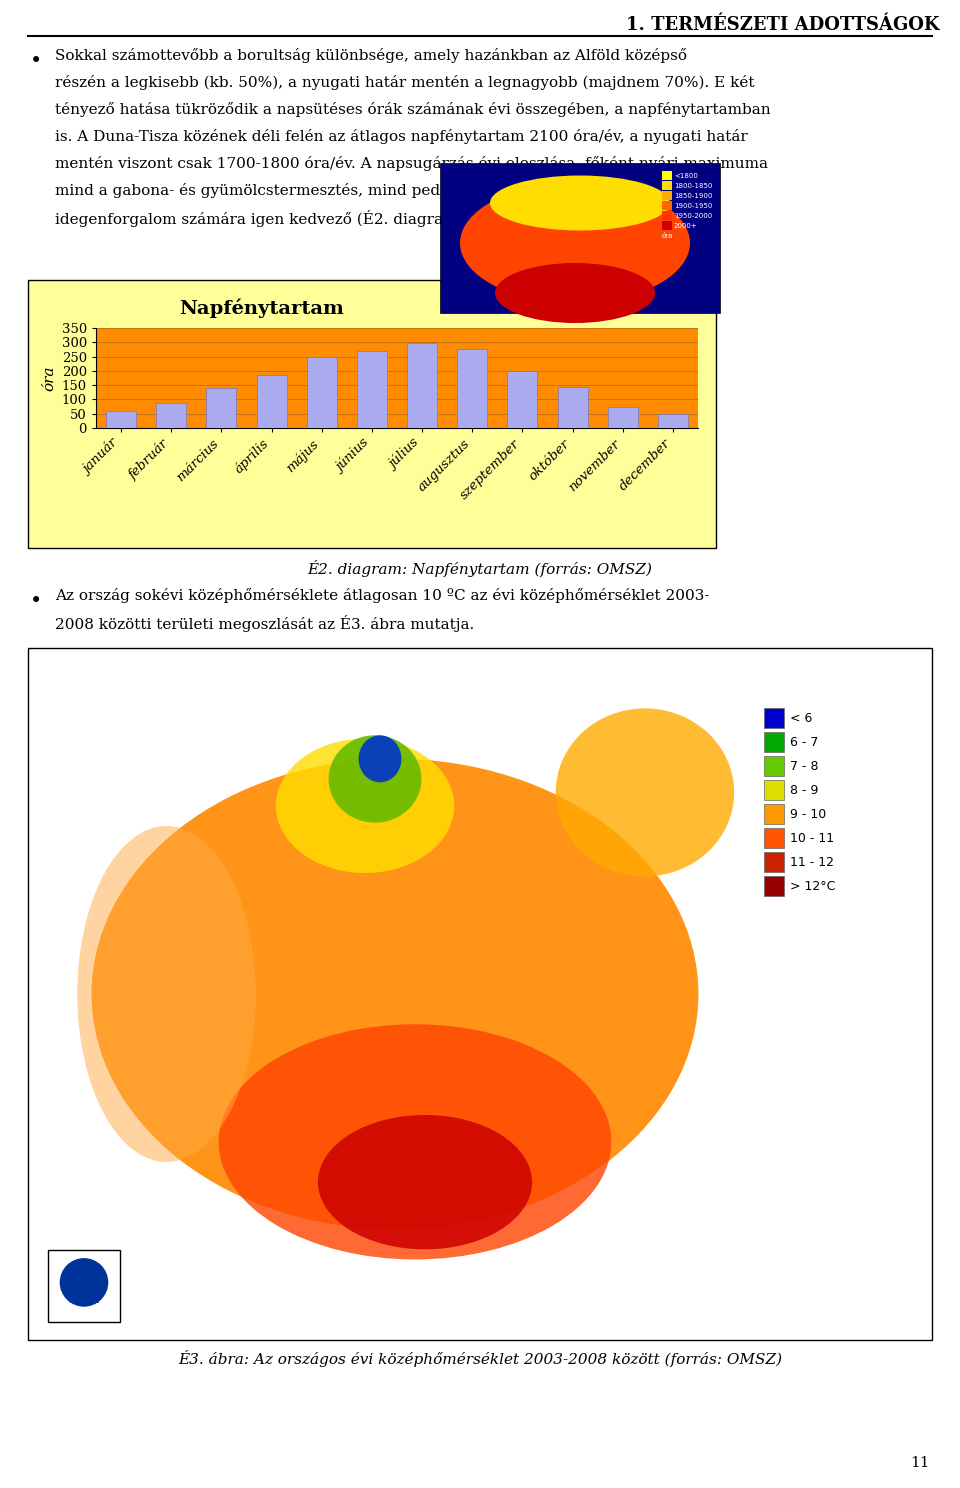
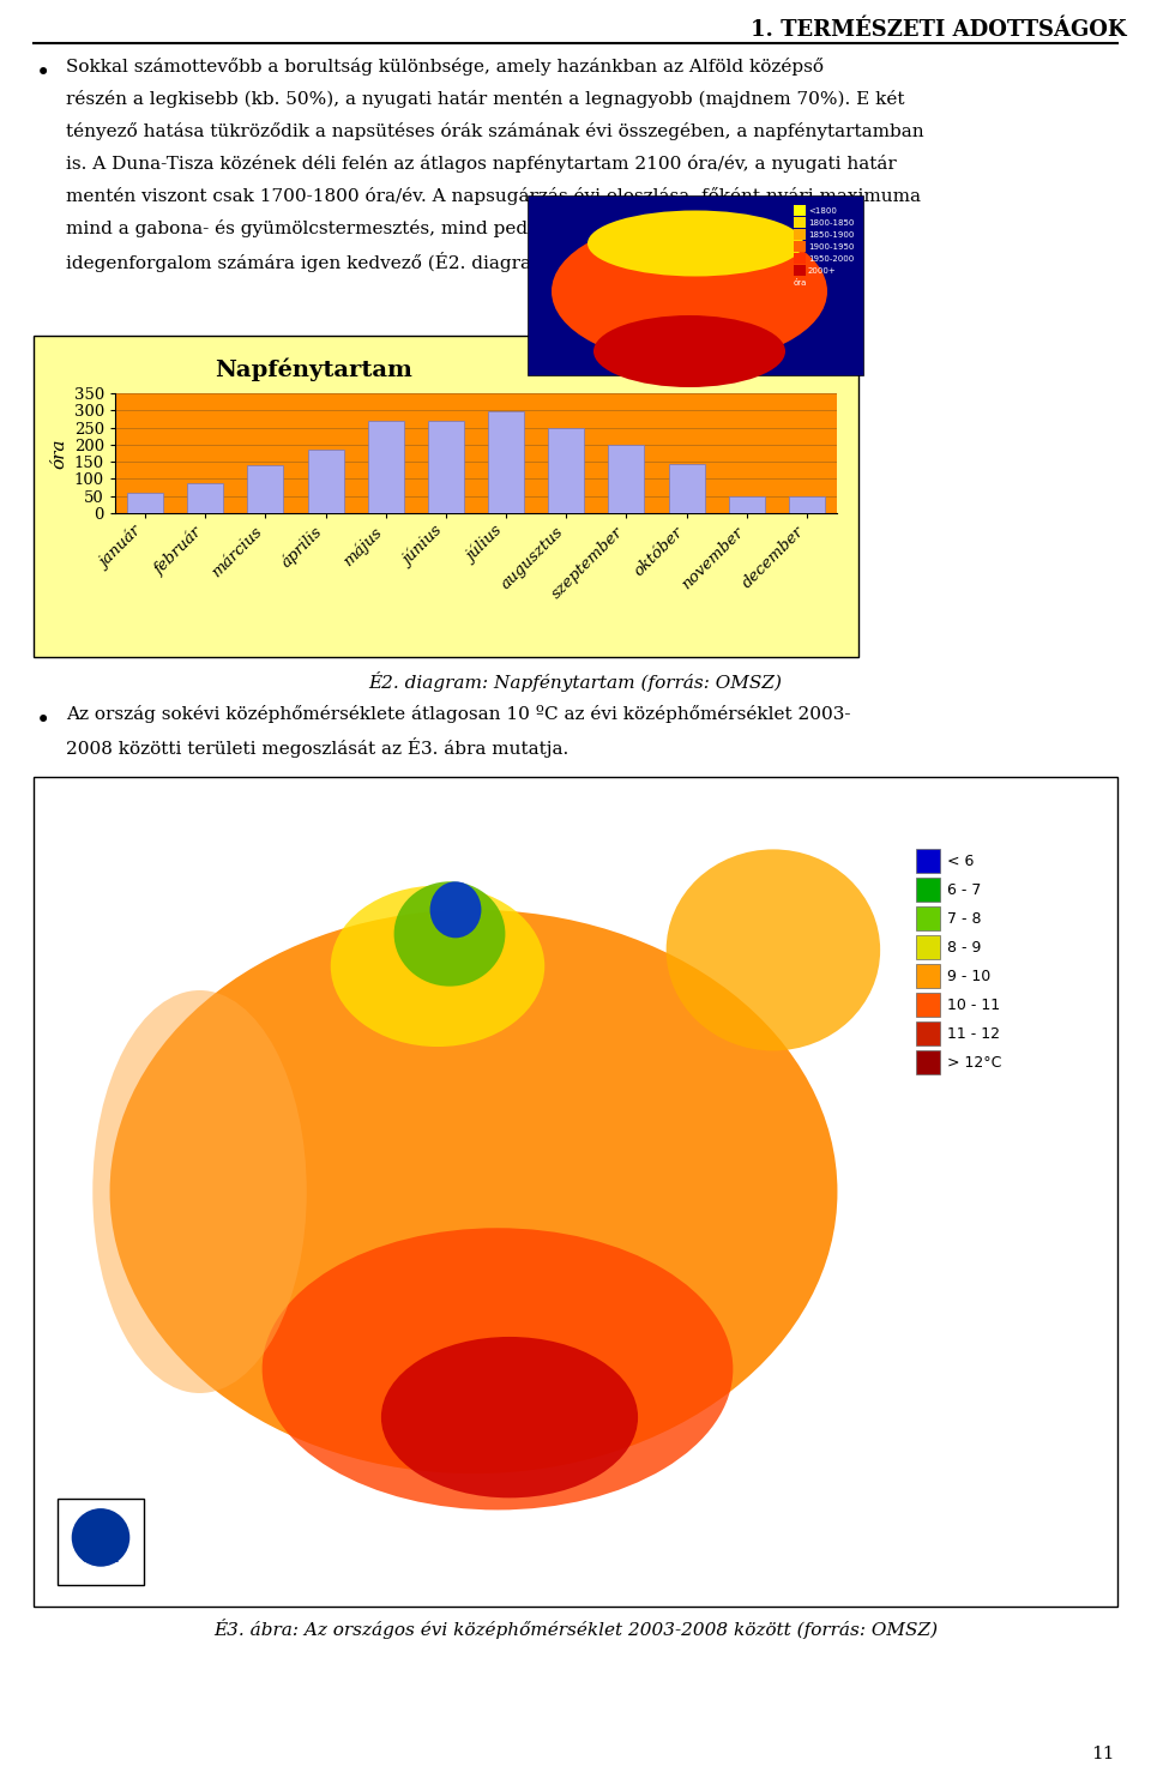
május: 250 -> 270
augusztus: 275 -> 250
november: 75 -> 50
